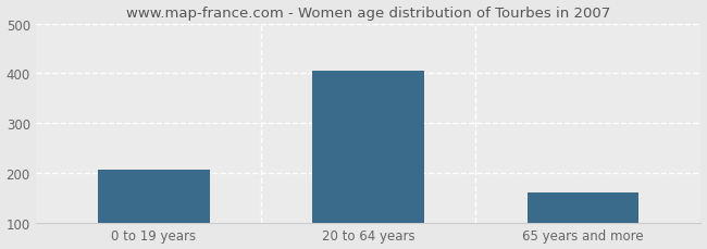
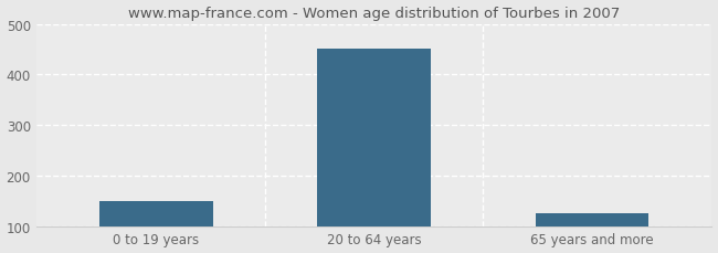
0 to 19 years: 207 -> 150
20 to 64 years: 405 -> 450
65 years and more: 160 -> 125
